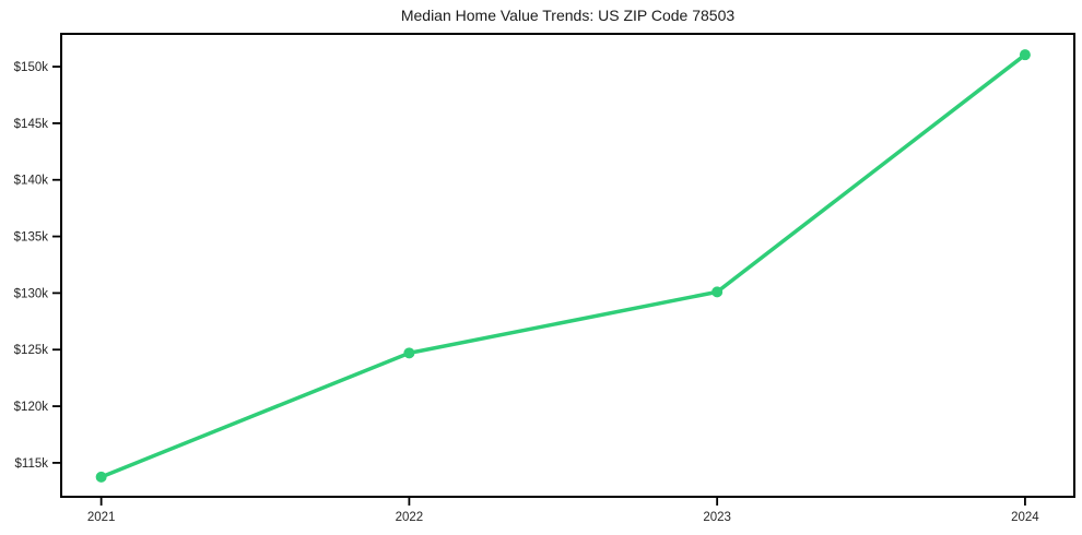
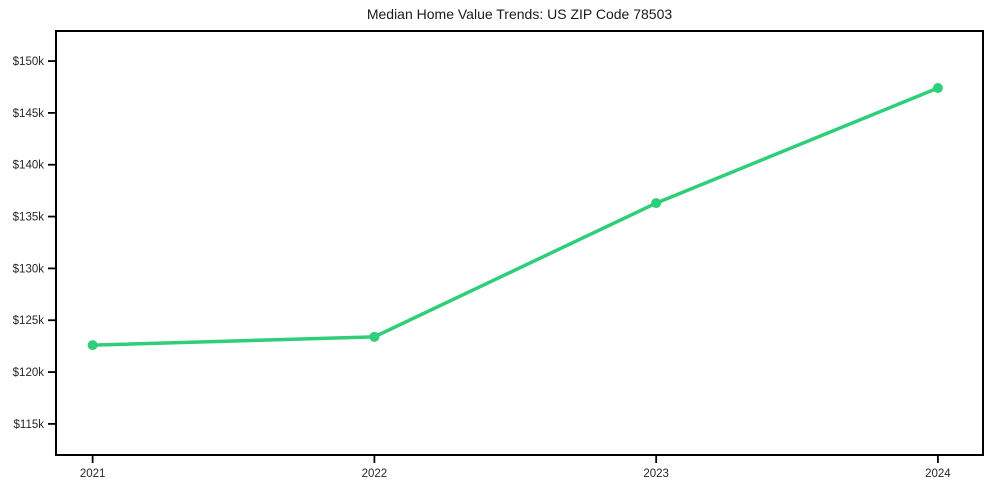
2021: $113.8k -> $122.6k
2022: $124.7k -> $123.4k
2023: $130.1k -> $136.3k
2024: $151.0k -> $147.4k
